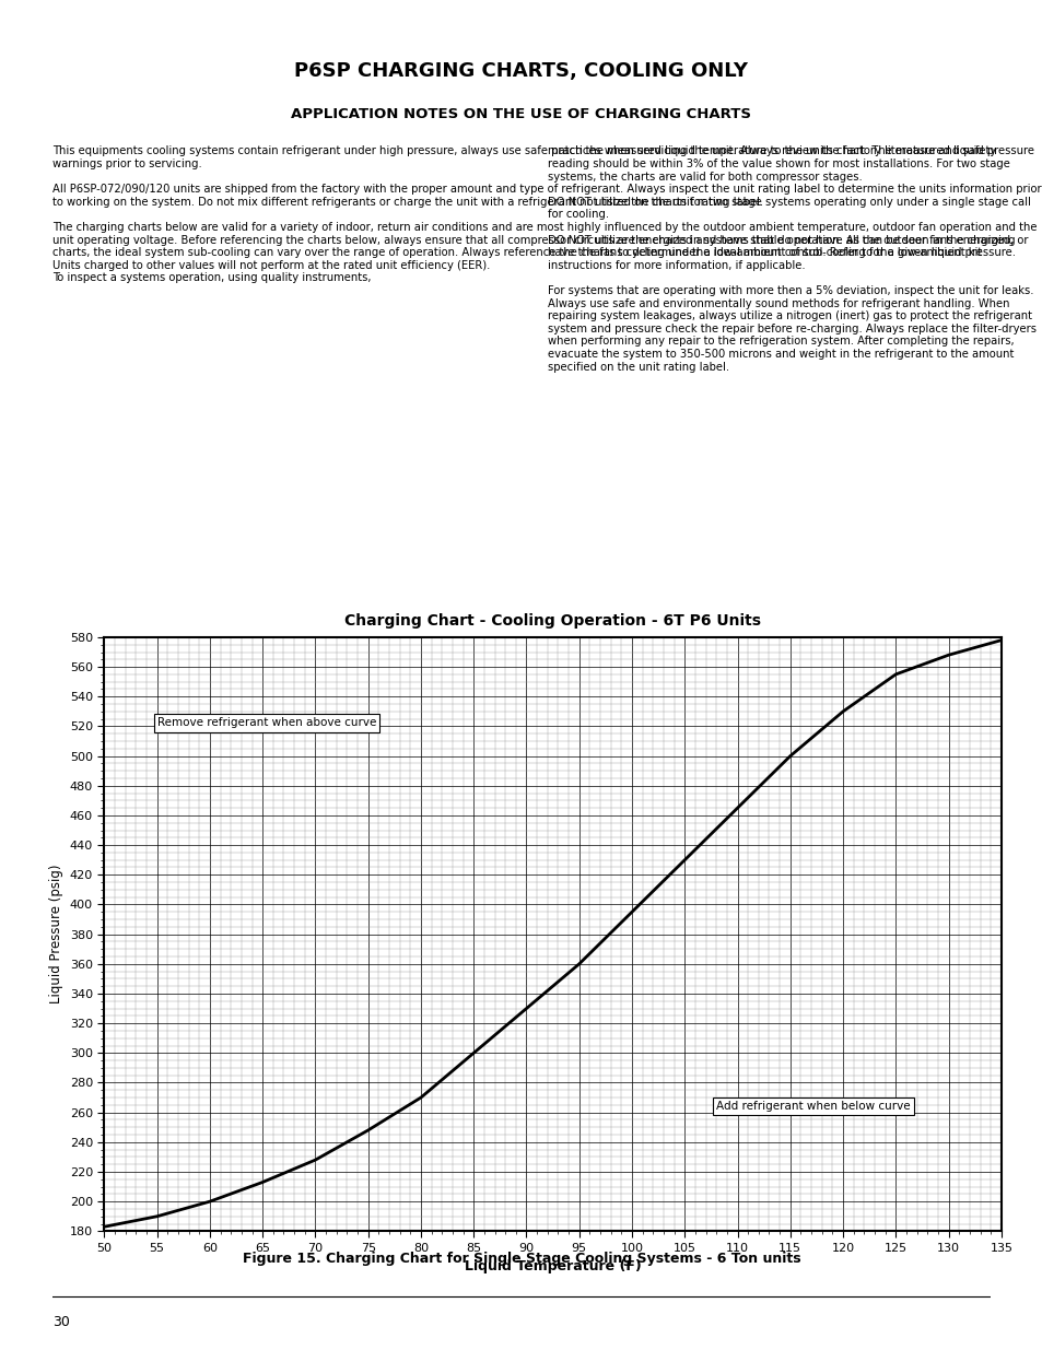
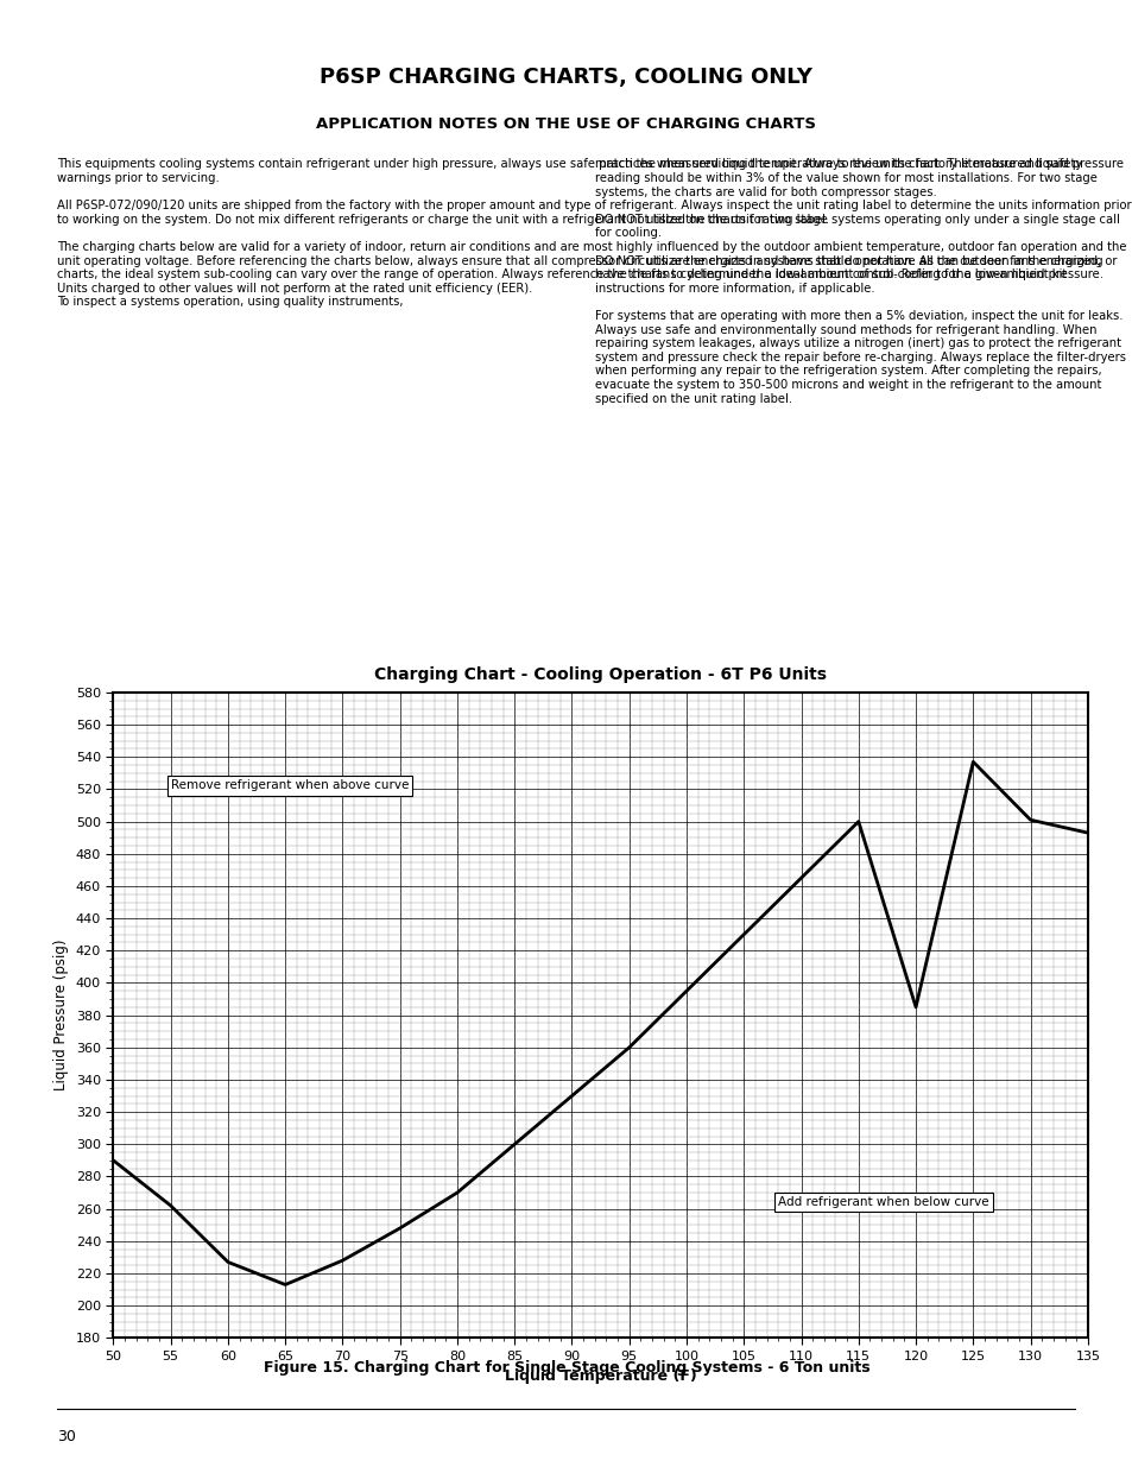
50: 183 -> 290
55: 190 -> 262
60: 200 -> 227
120: 530 -> 385
125: 555 -> 537
130: 568 -> 501
135: 578 -> 493
